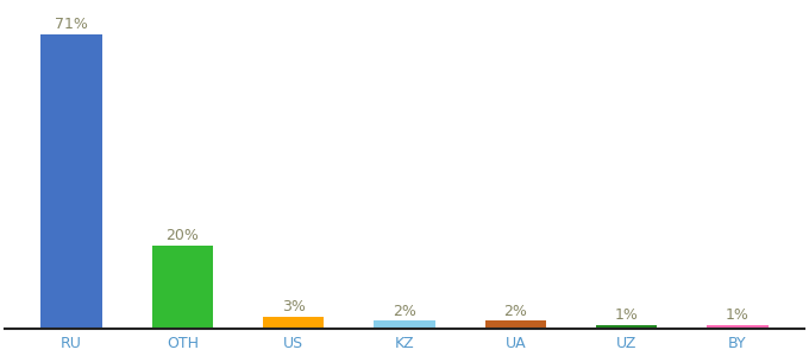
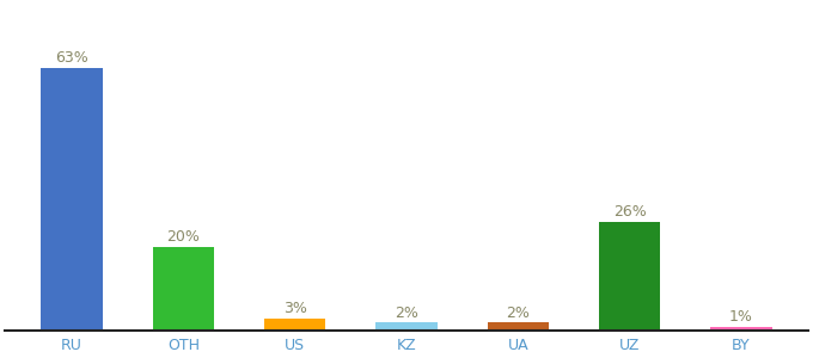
RU: 71% -> 63%
UZ: 1% -> 26%
